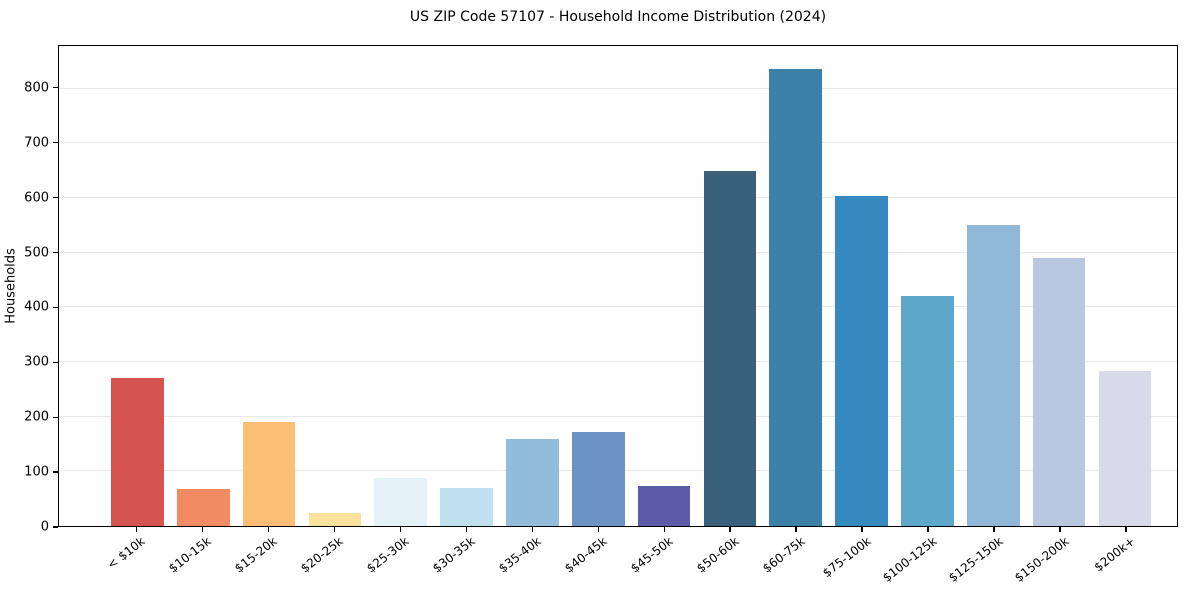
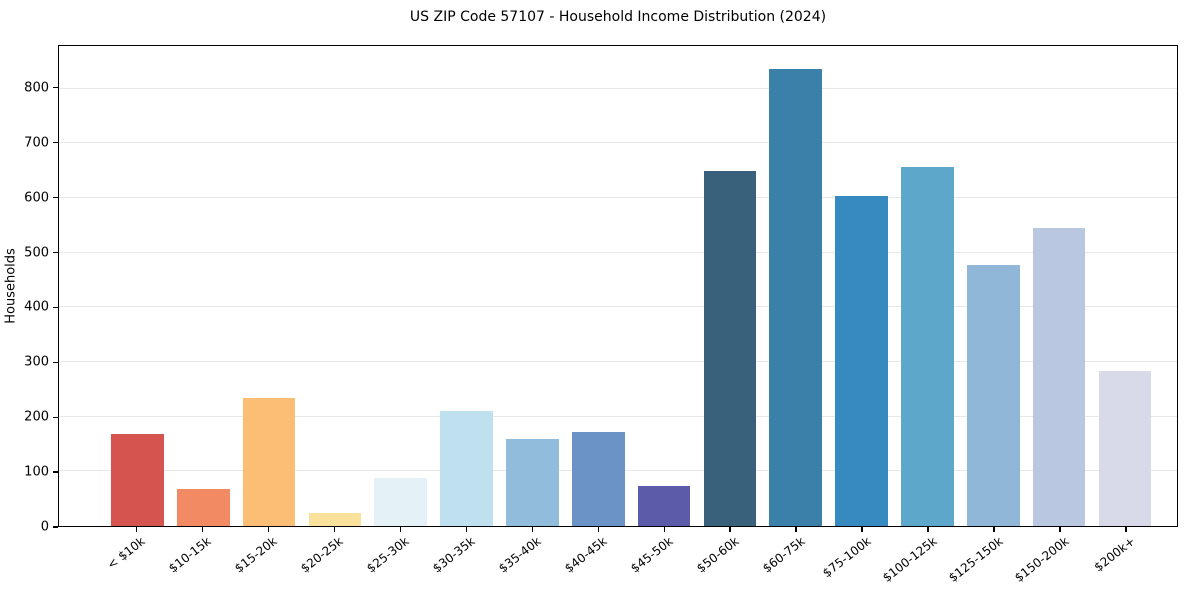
< $10k: 270 -> 170
$15-20k: 190 -> 230
$30-35k: 70 -> 210
$100-125k: 420 -> 660
$125-150k: 550 -> 480
$150-200k: 490 -> 540
